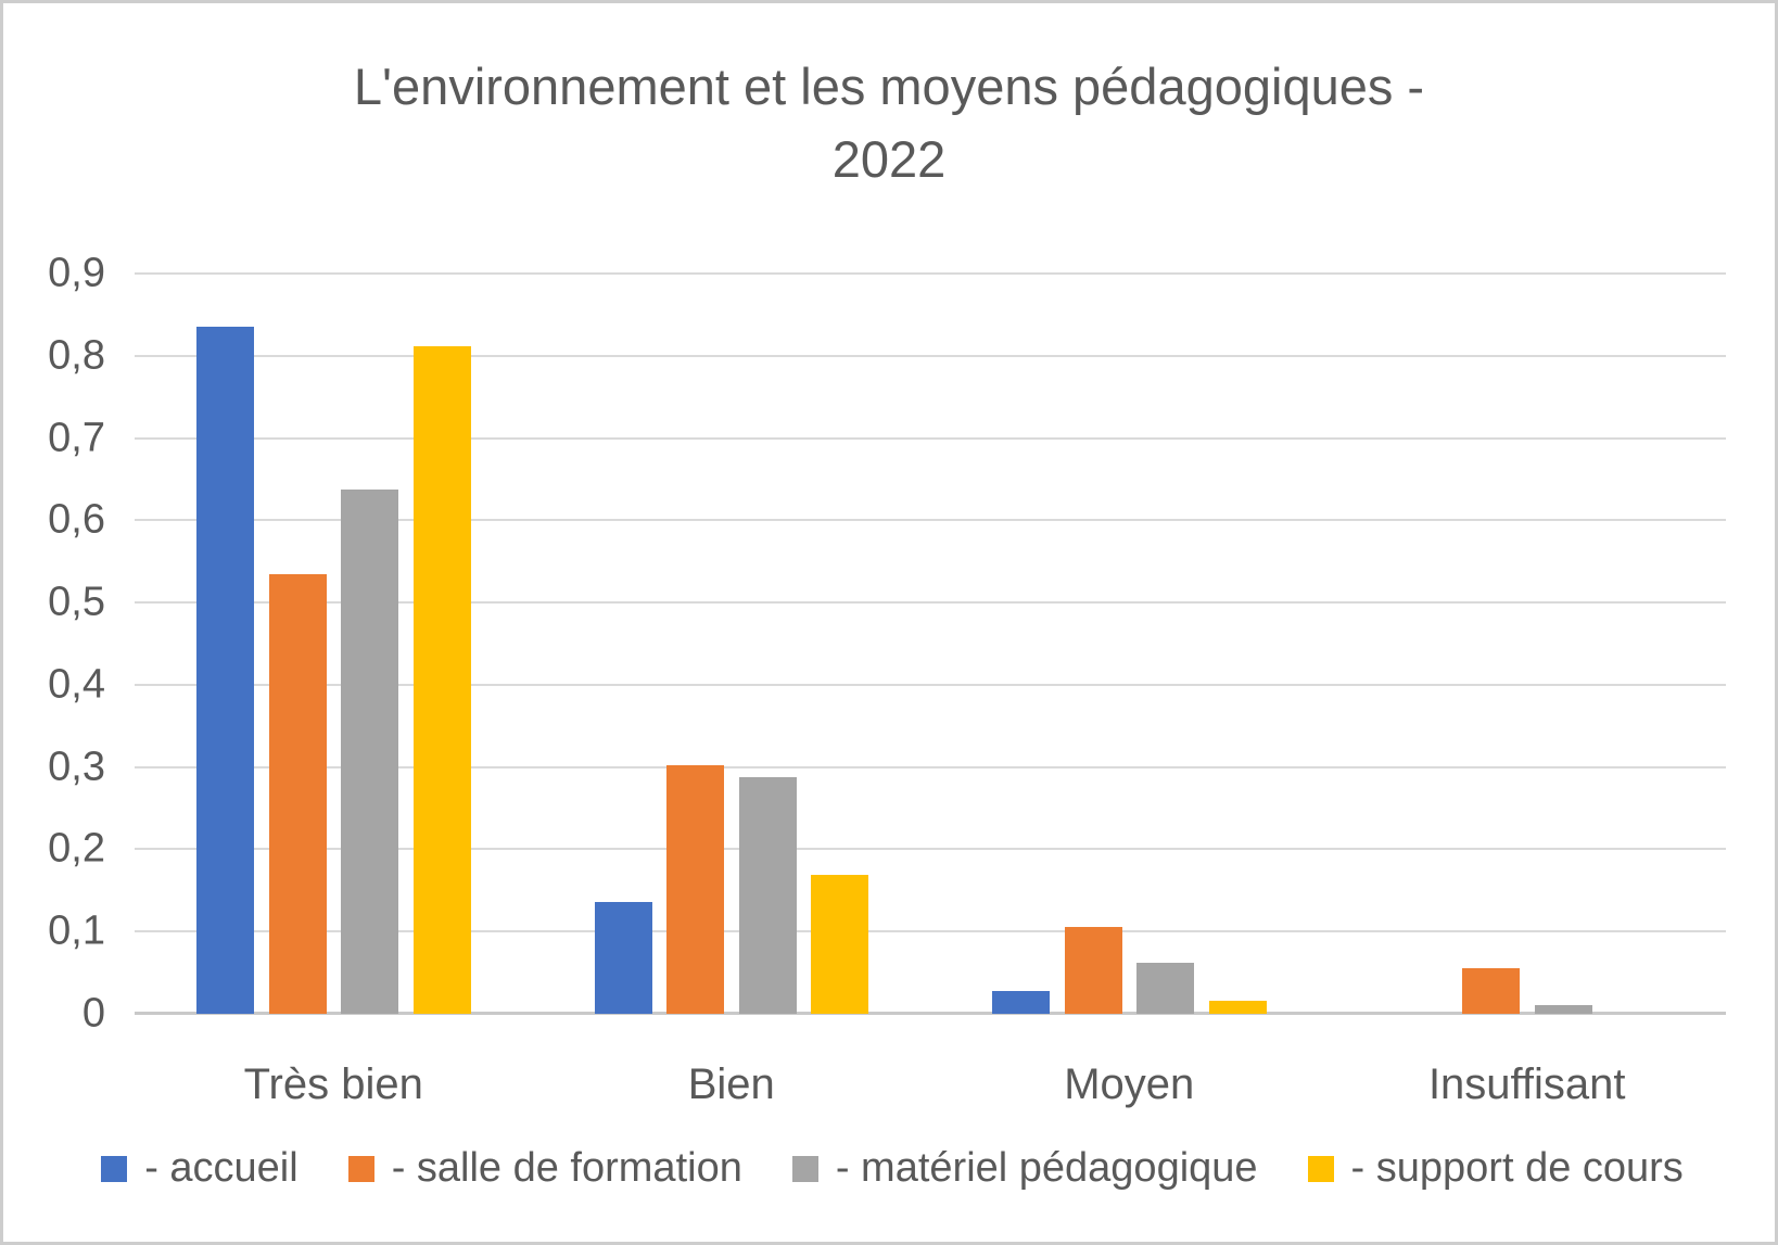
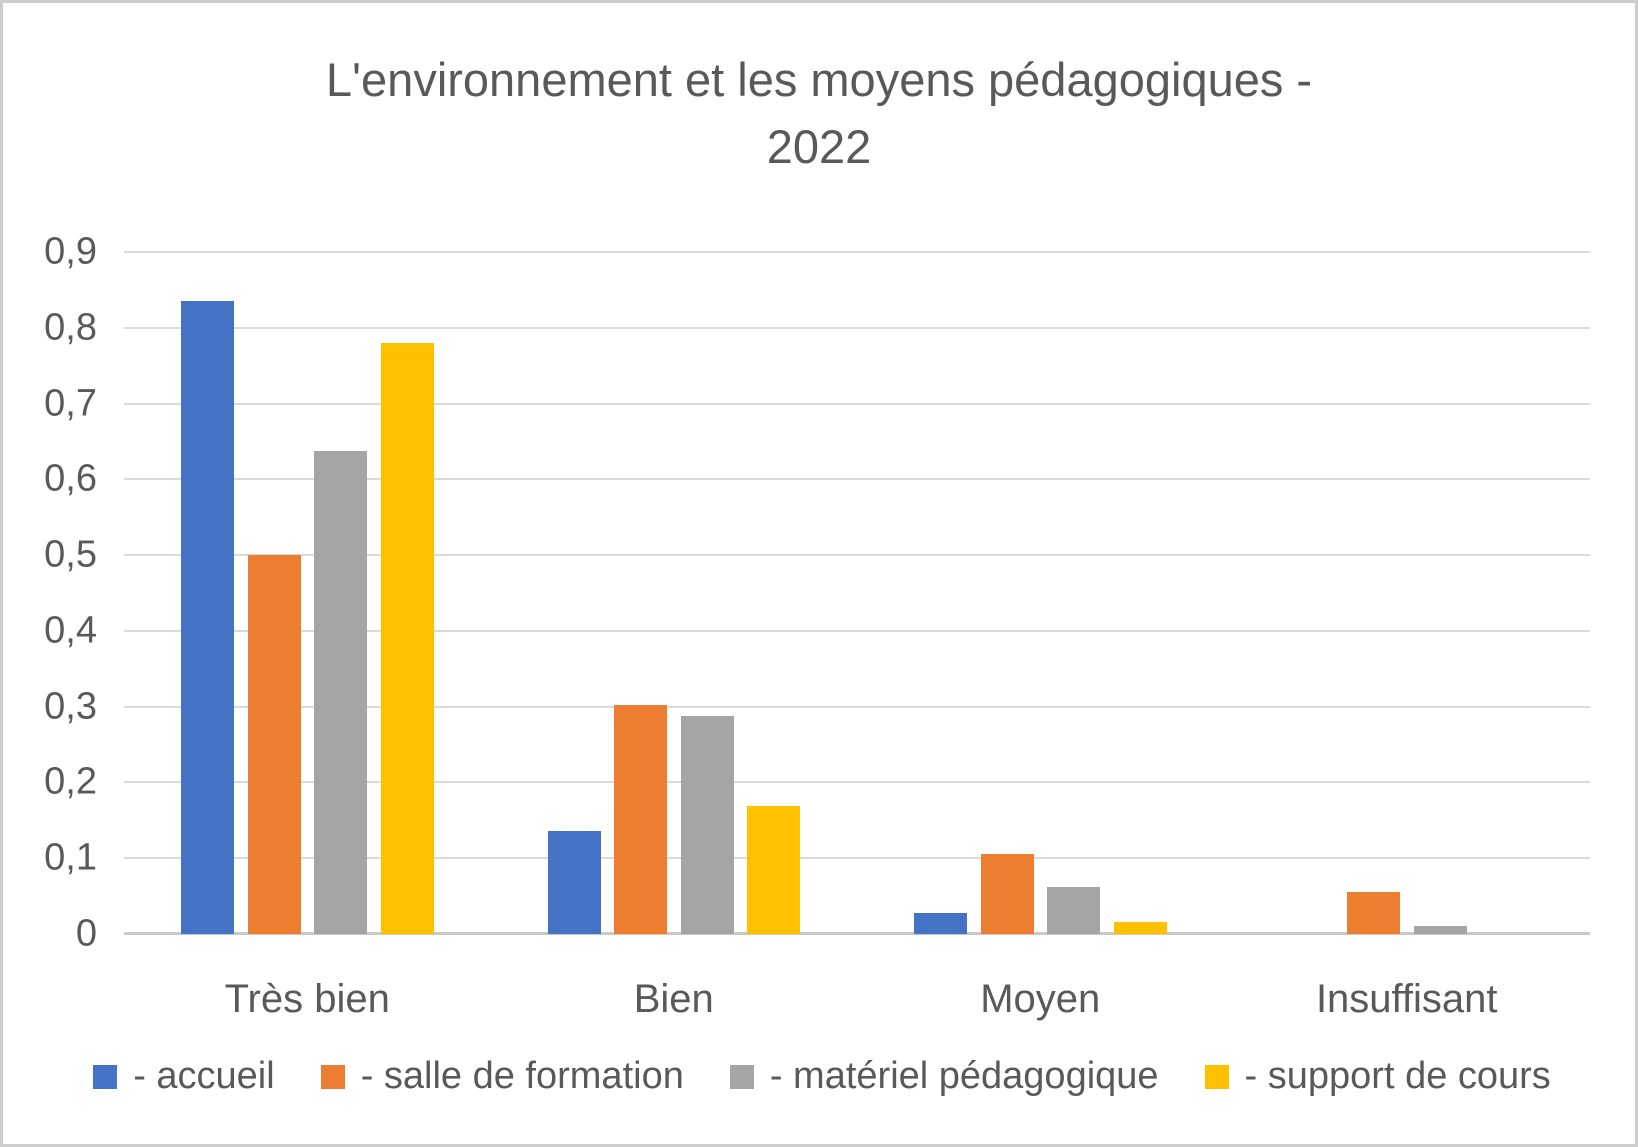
- salle de formation/Très bien: 0,53 -> 0,50
- support de cours/Très bien: 0,81 -> 0,78
